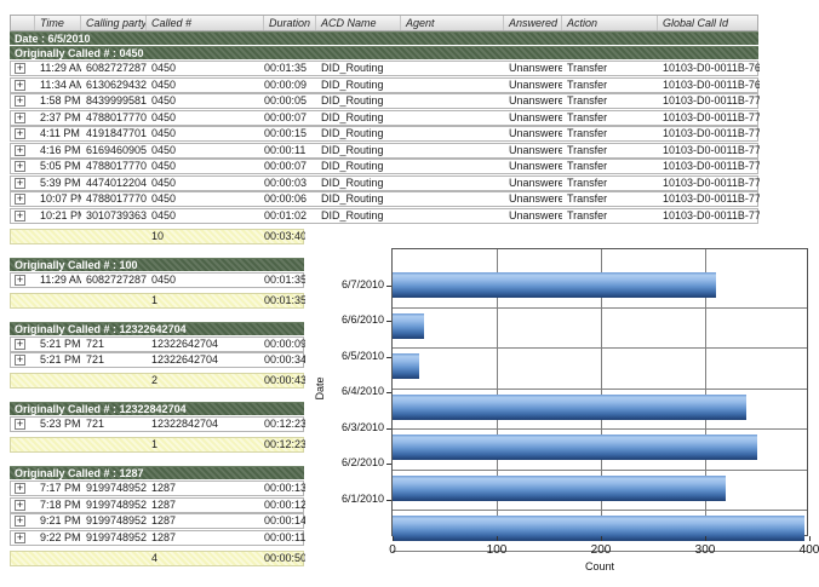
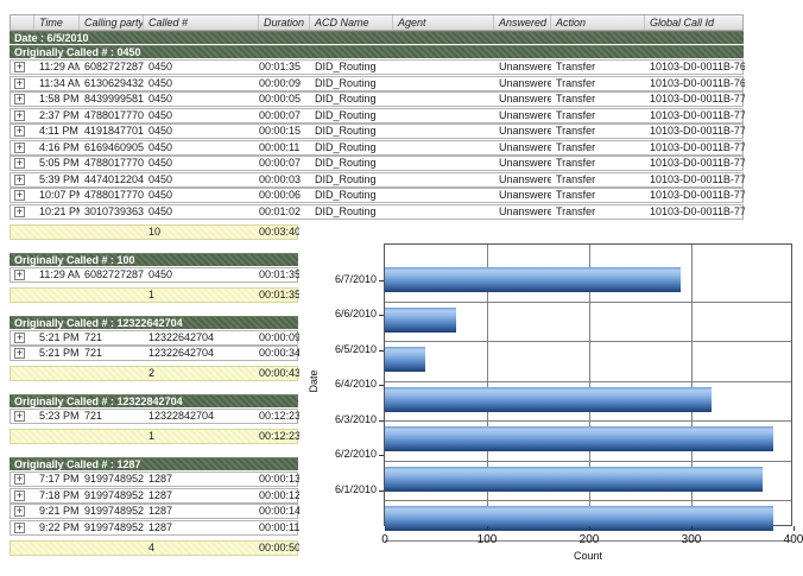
6/7/2010: 310 -> 290
6/6/2010: 30 -> 70
6/5/2010: 20 -> 40
6/4/2010: 340 -> 320
6/3/2010: 350 -> 380
6/2/2010: 320 -> 370
6/1/2010: 400 -> 380
